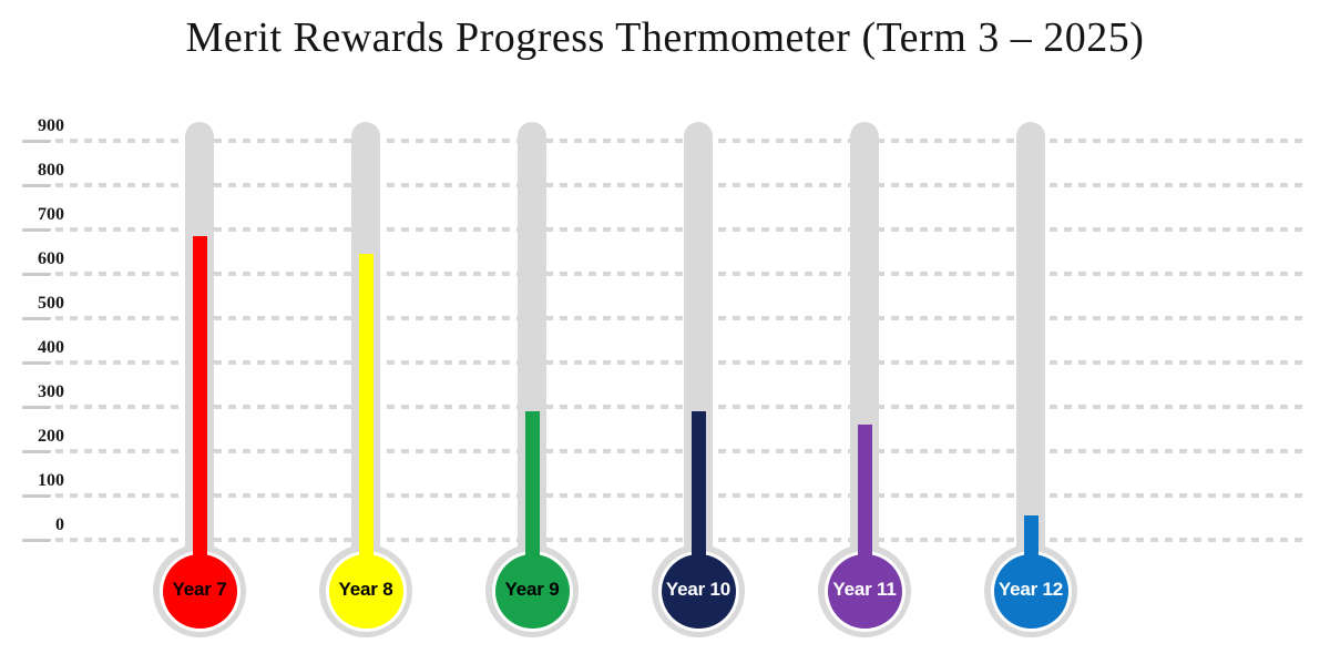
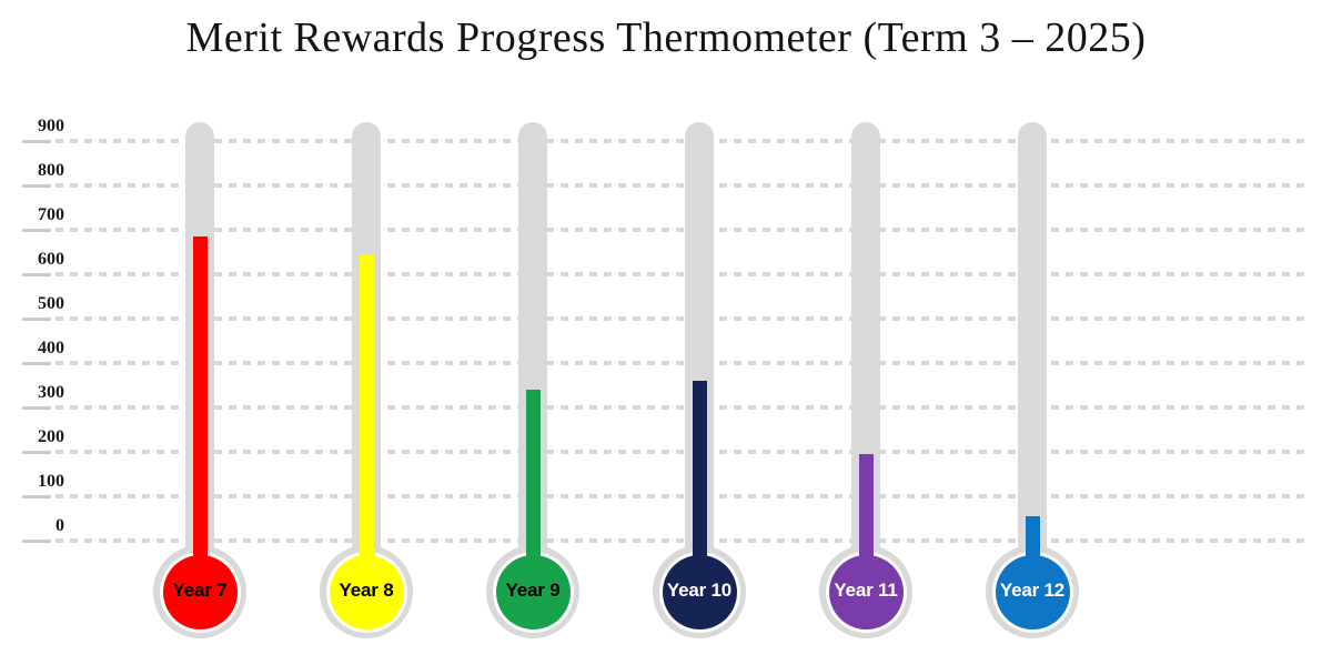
Year 9: 290 -> 340
Year 10: 290 -> 360
Year 11: 260 -> 200
